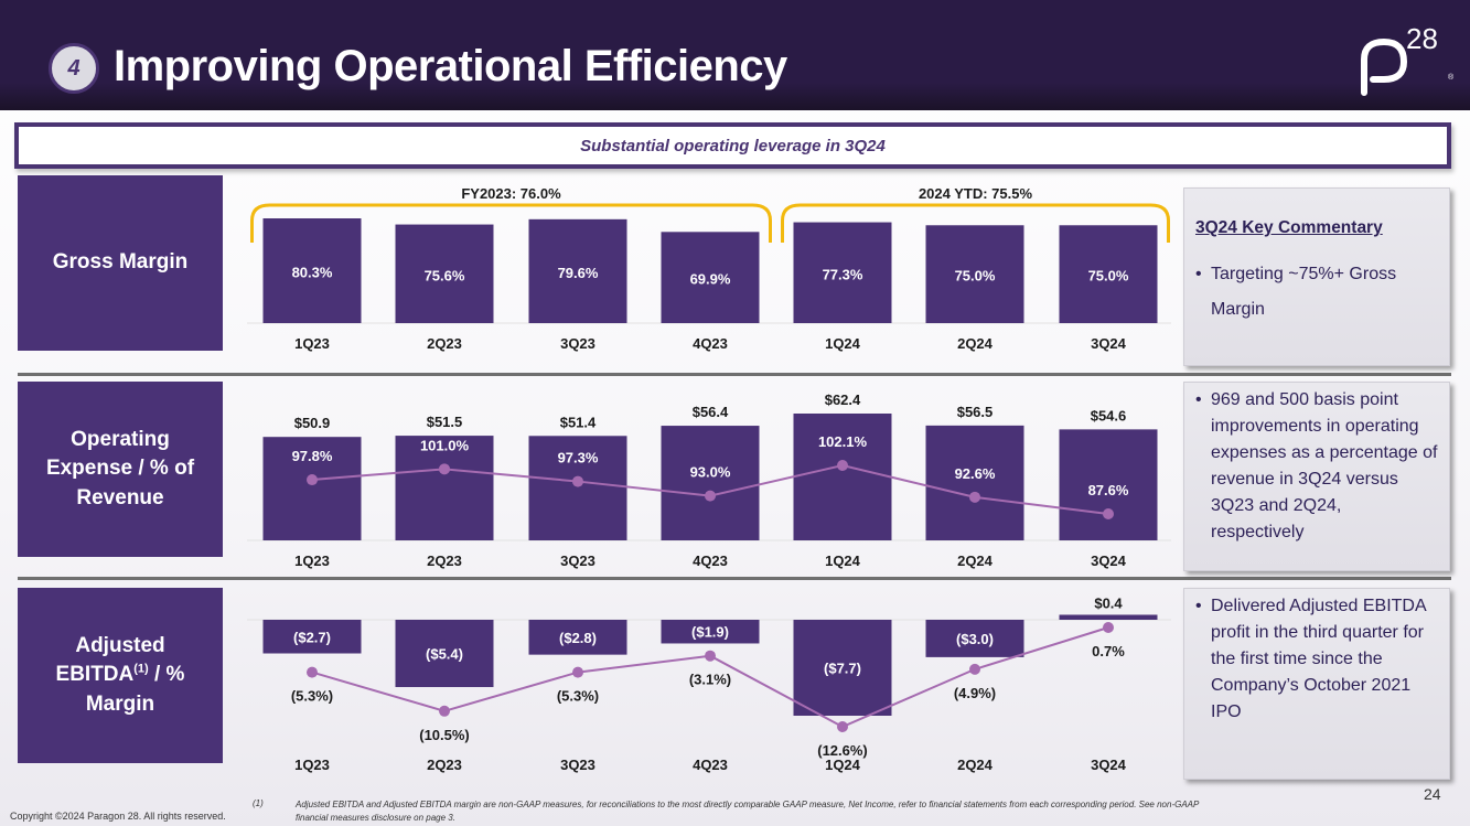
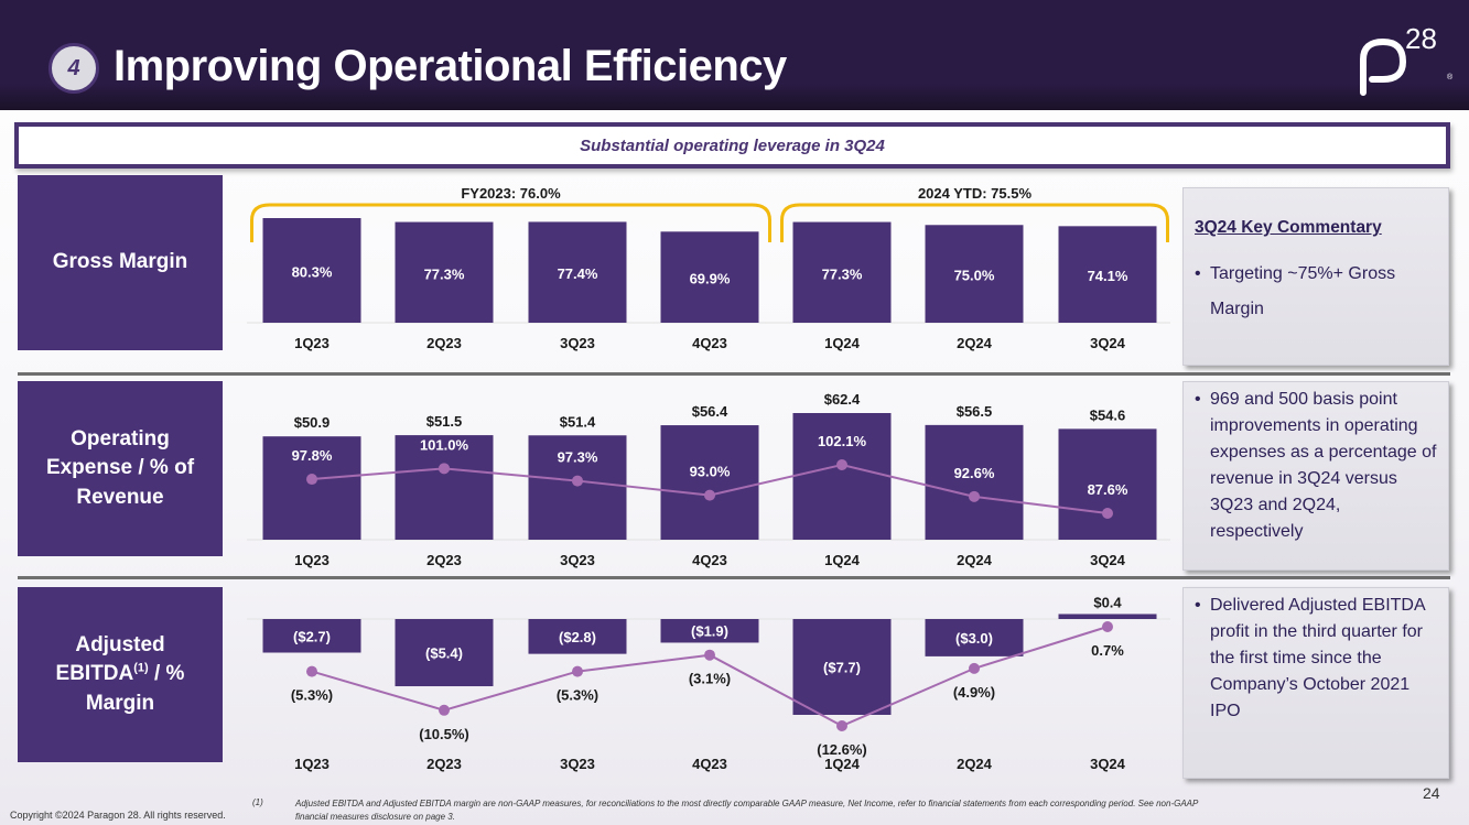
Gross Margin/2Q23: 75.6% -> 77.3%
Gross Margin/3Q23: 79.6% -> 77.4%
Gross Margin/3Q24: 75.0% -> 74.1%
